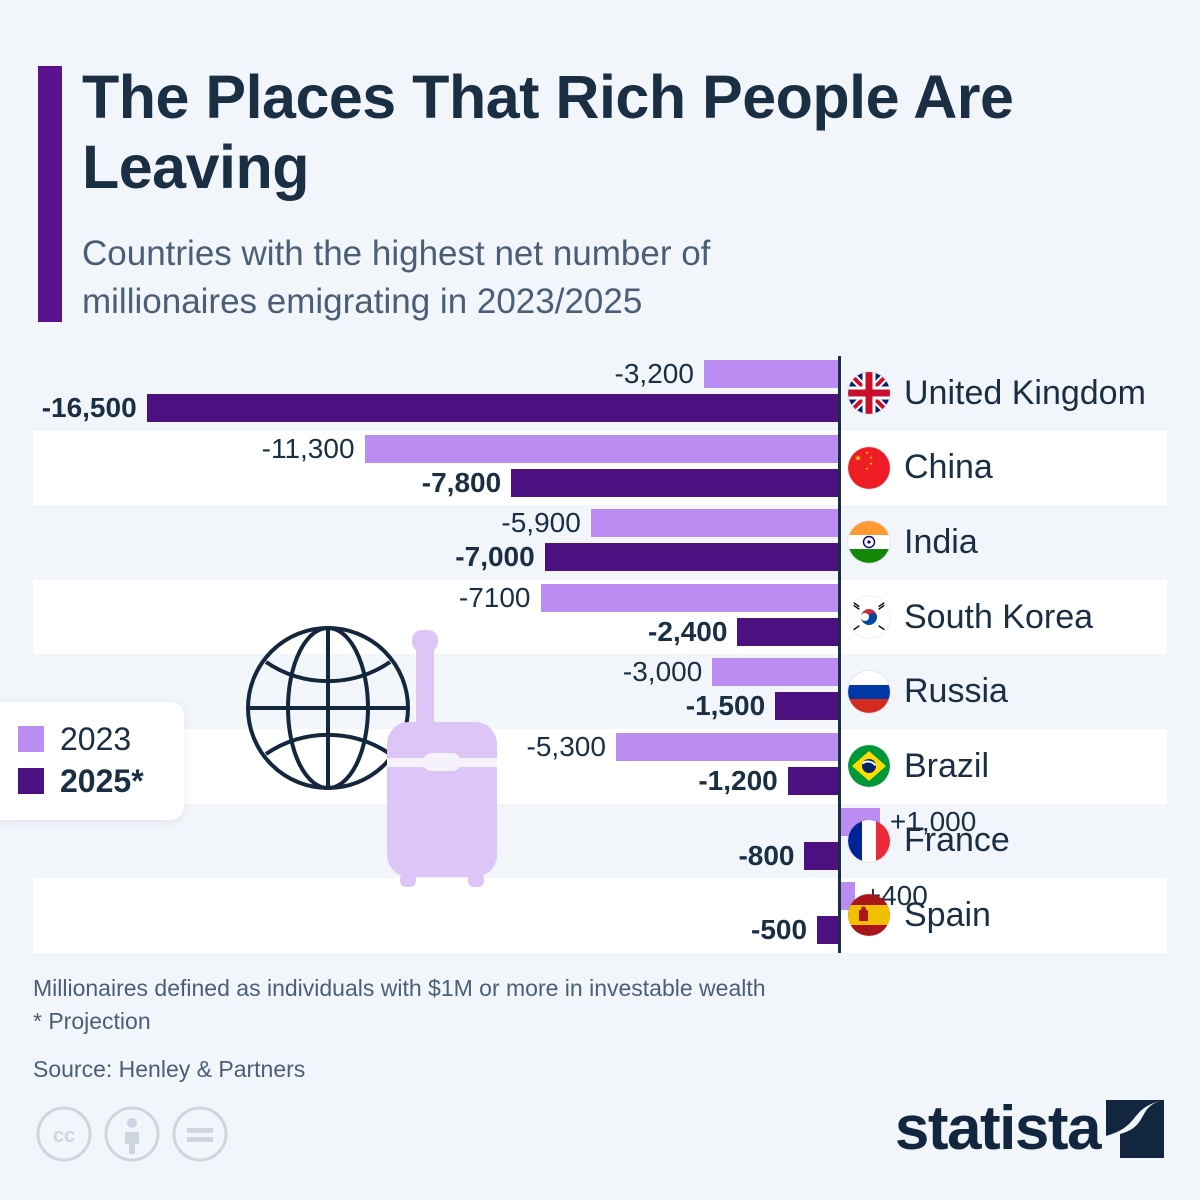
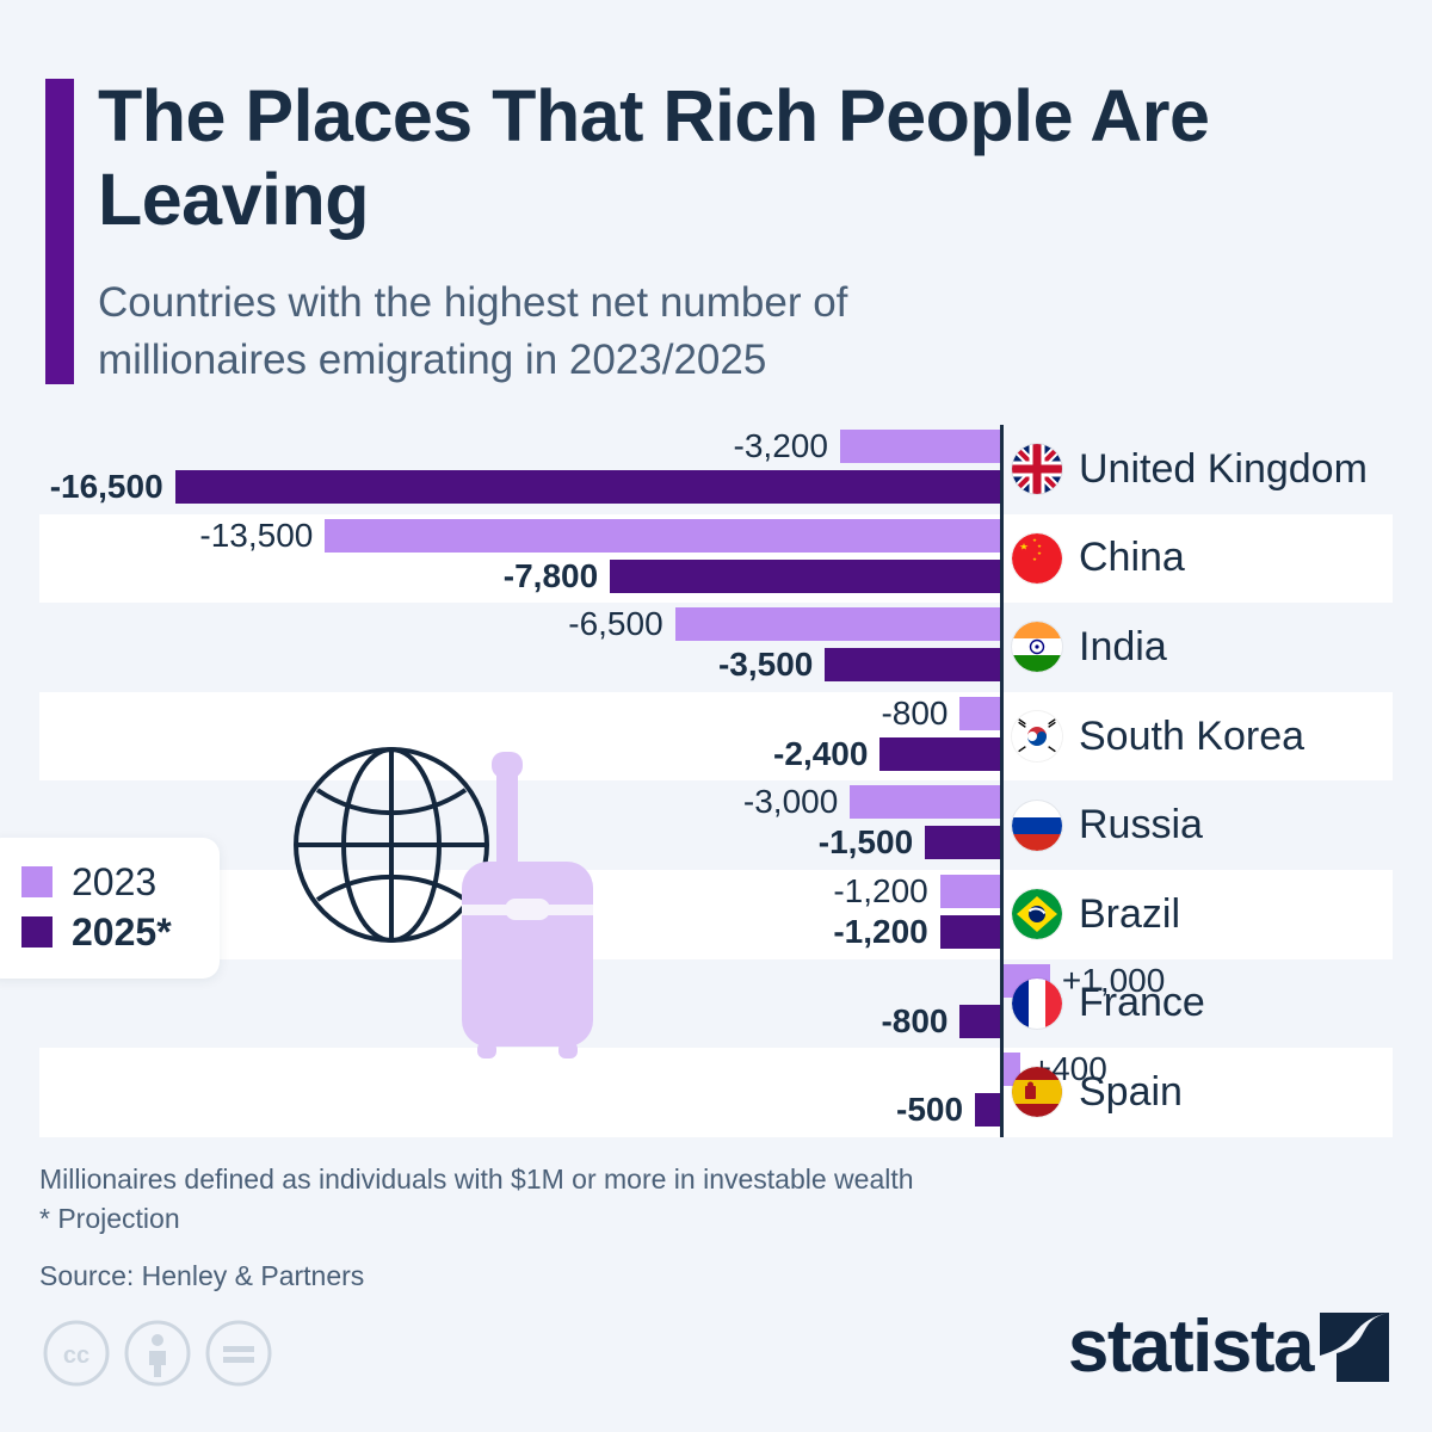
2023/China: -11,300 -> -13,500
2023/India: -5,900 -> -6,500
2025*/India: -7,000 -> -3,500
2023/South Korea: -7100 -> -800
2023/Brazil: -5,300 -> -1,200
